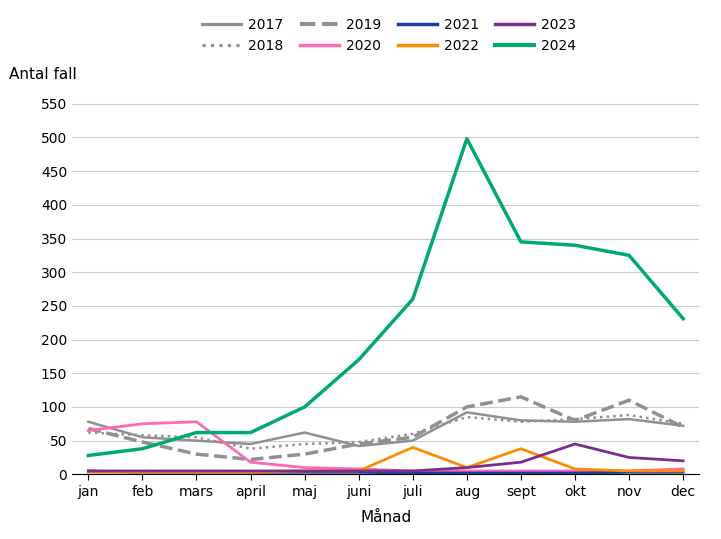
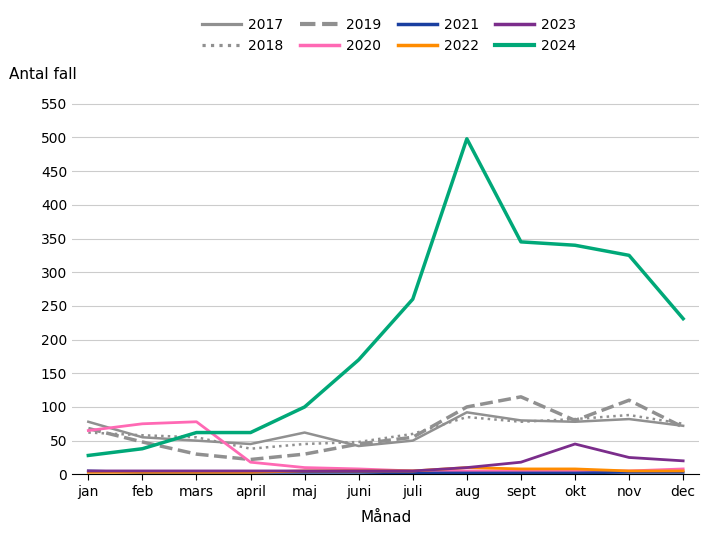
2022/juli: 40 -> 5
2022/sept: 38 -> 8
